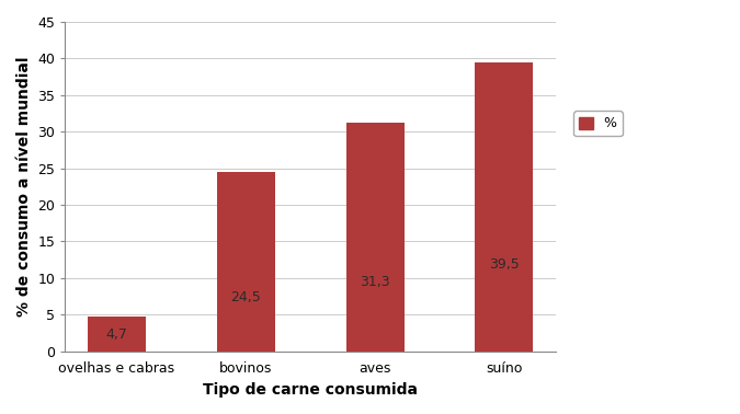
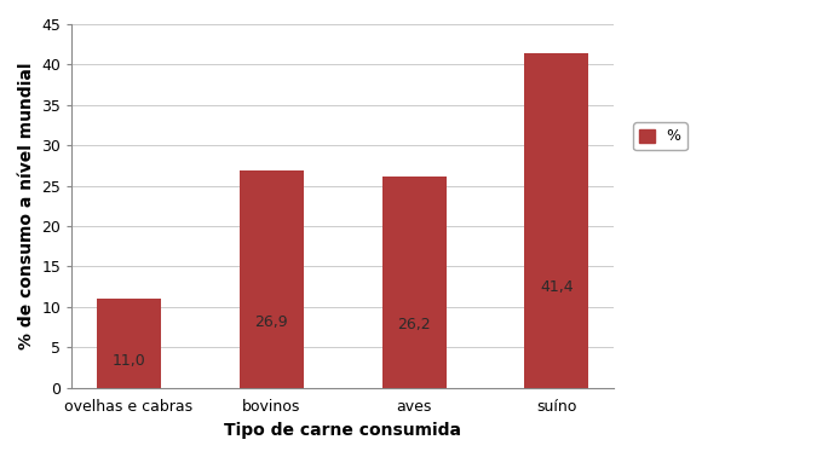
ovelhas e cabras: 4,7 -> 11,0
bovinos: 24,5 -> 26,9
aves: 31,3 -> 26,2
suíno: 39,5 -> 41,4
